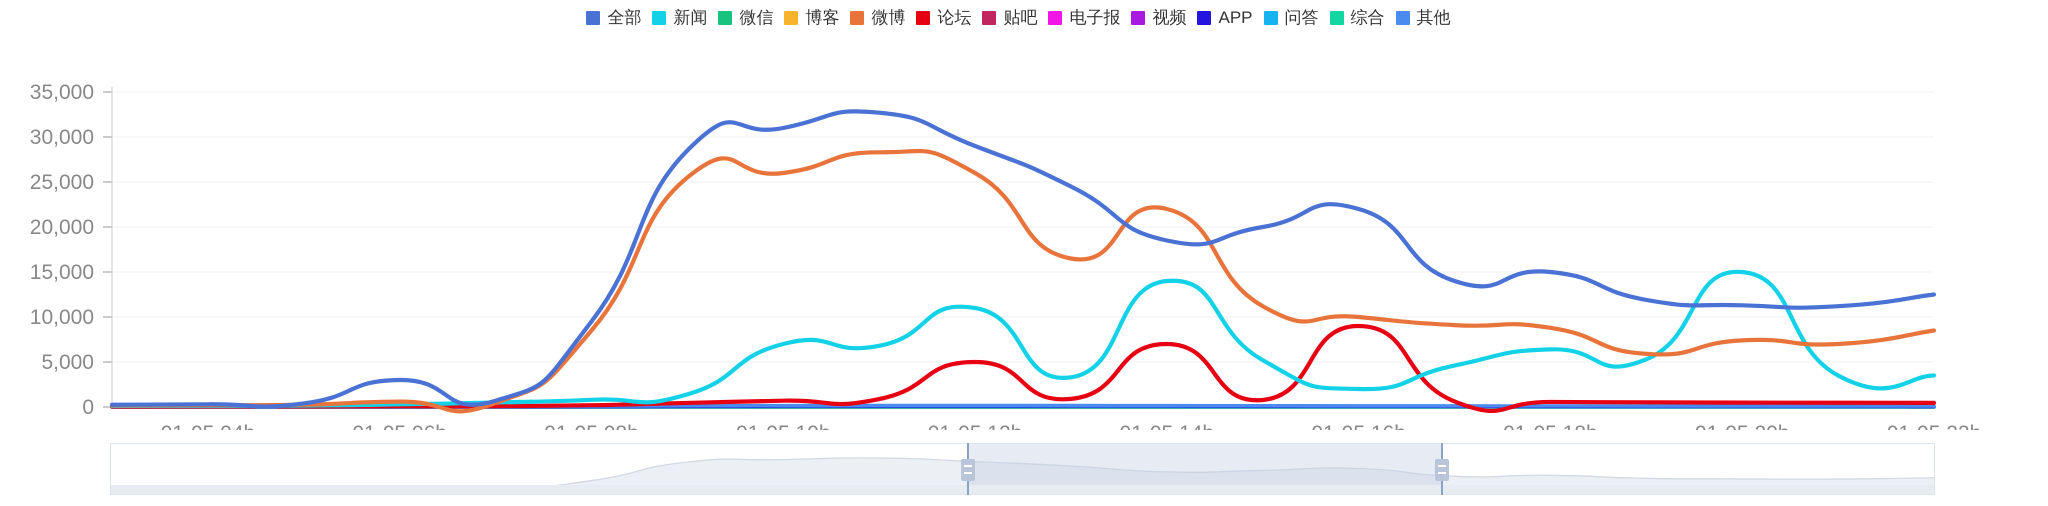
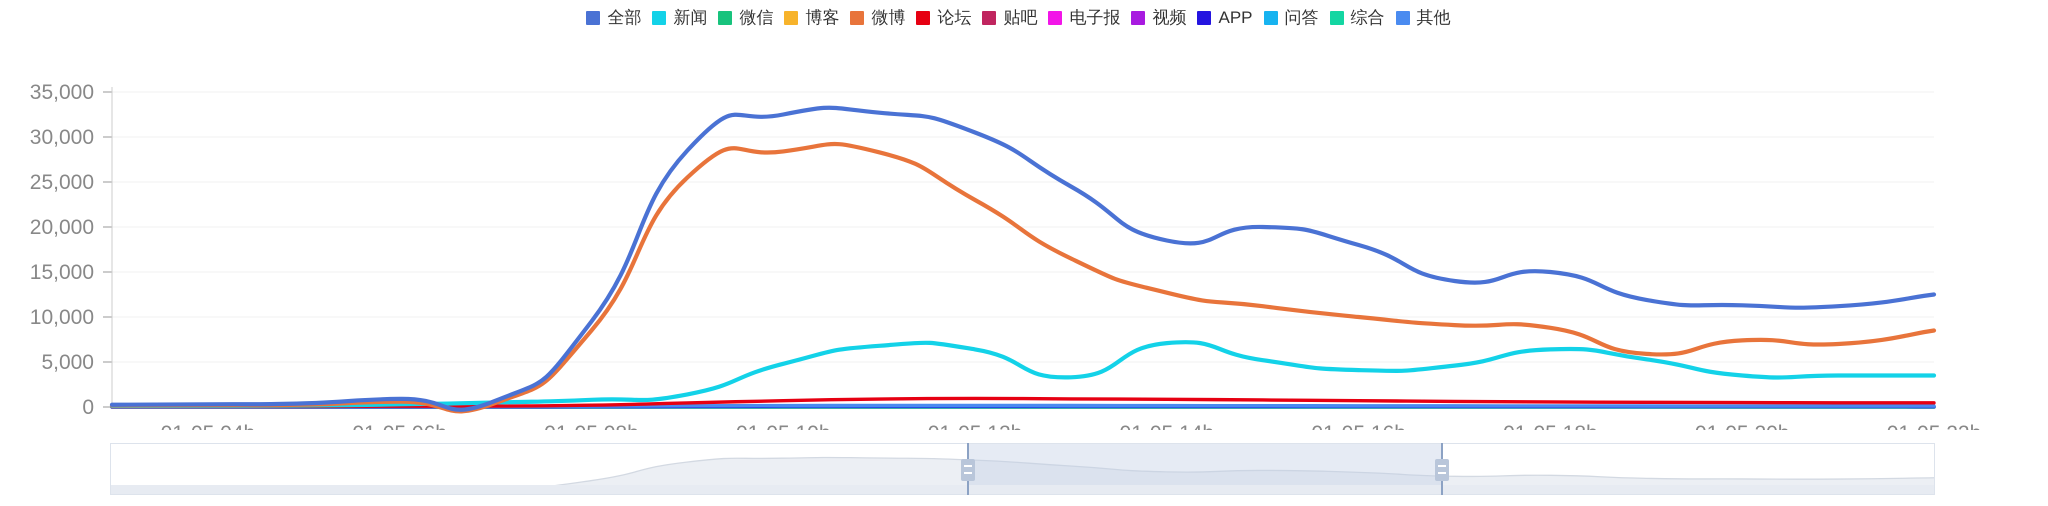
全部/01-05 06h: 3000 -> 1000
全部/01-05 10h: 31000 -> 32000
新闻/01-05 10h: 7000 -> 5000
微博/01-05 10h: 26000 -> 28000
全部/01-05 12h: 29000 -> 30000
新闻/01-05 12h: 11000 -> 6000
微博/01-05 12h: 26000 -> 23000
论坛/01-05 12h: 5000 -> 1000
新闻/01-05 14h: 14000 -> 7000
微博/01-05 14h: 22000 -> 13000
论坛/01-05 14h: 7000 -> 1000
全部/01-05 16h: 22000 -> 18000
新闻/01-05 16h: 2000 -> 4000
论坛/01-05 16h: 9000 -> 1000
新闻/01-05 20h: 15000 -> 4000
